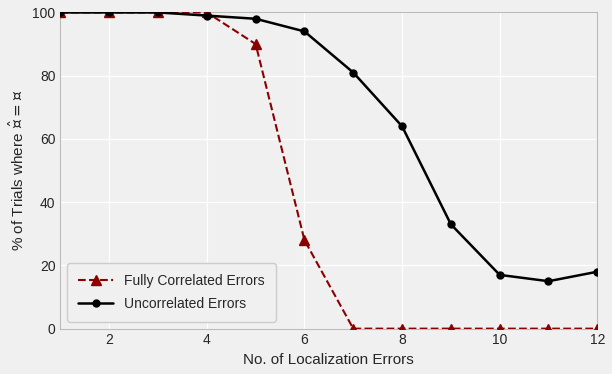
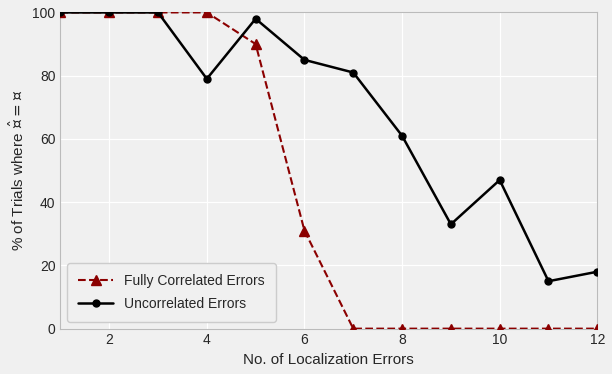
Uncorrelated Errors/4: 99 -> 79
Fully Correlated Errors/6: 28 -> 31
Uncorrelated Errors/6: 94 -> 85
Uncorrelated Errors/8: 64 -> 61
Uncorrelated Errors/10: 17 -> 47
